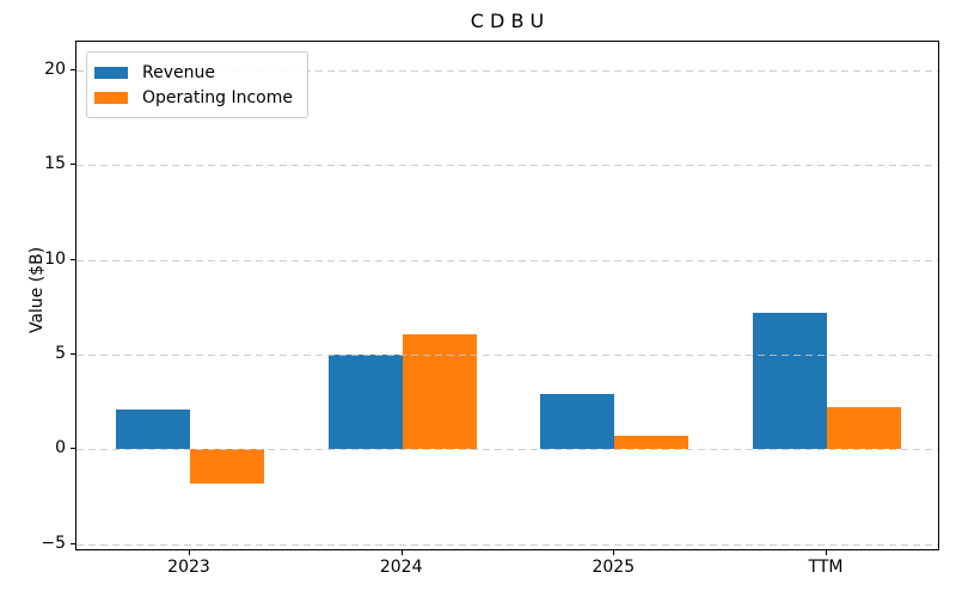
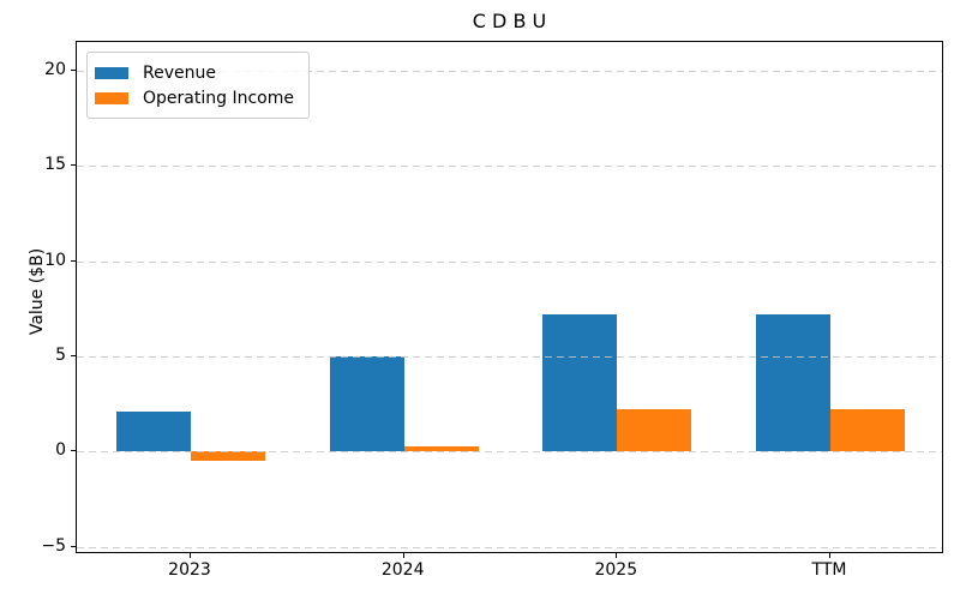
Operating Income/2023: -1.8 -> -0.5
Operating Income/2024: 6.1 -> 0.3
Revenue/2025: 2.9 -> 7.2
Operating Income/2025: 0.7 -> 2.2
